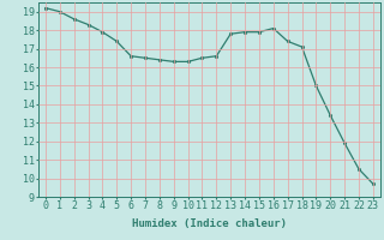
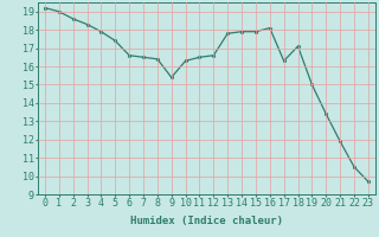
9: 16.3 -> 15.4
17: 17.4 -> 16.3
